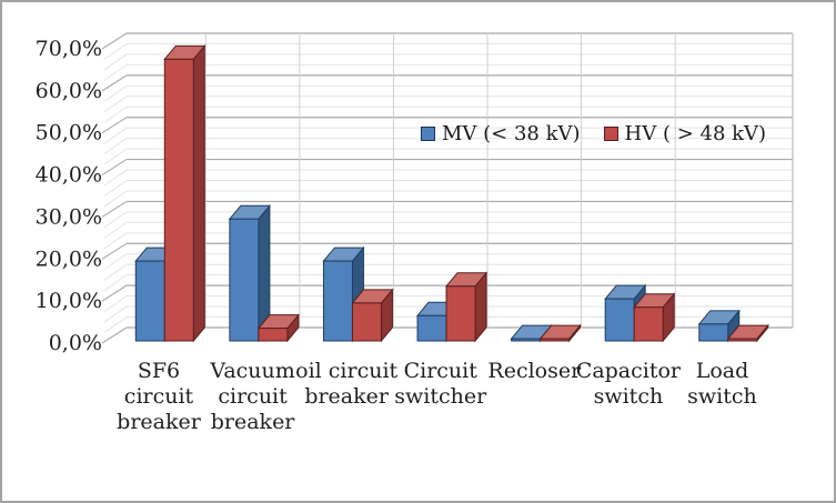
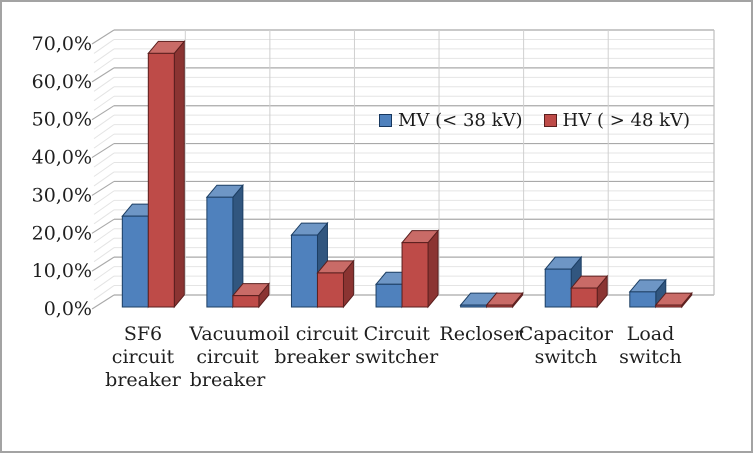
MV (< 38 kV)/SF6 circuit breaker: 19% -> 24%
HV ( > 48 kV)/Circuit switcher: 13% -> 17%
HV ( > 48 kV)/Capacitor switch: 8% -> 5%
